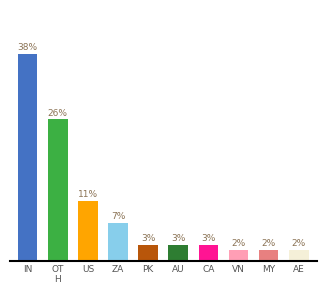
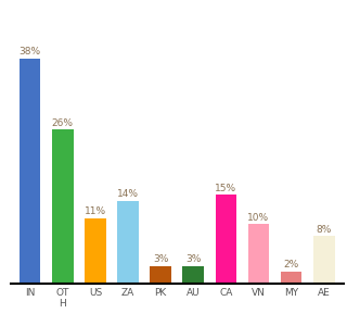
ZA: 7% -> 14%
CA: 3% -> 15%
VN: 2% -> 10%
AE: 2% -> 8%
